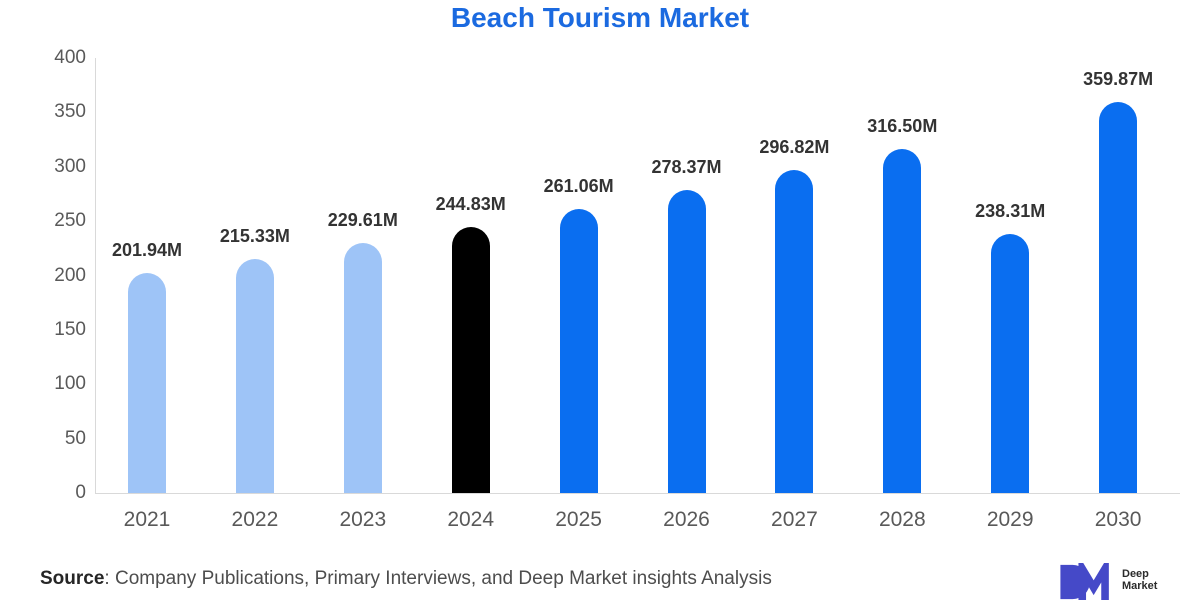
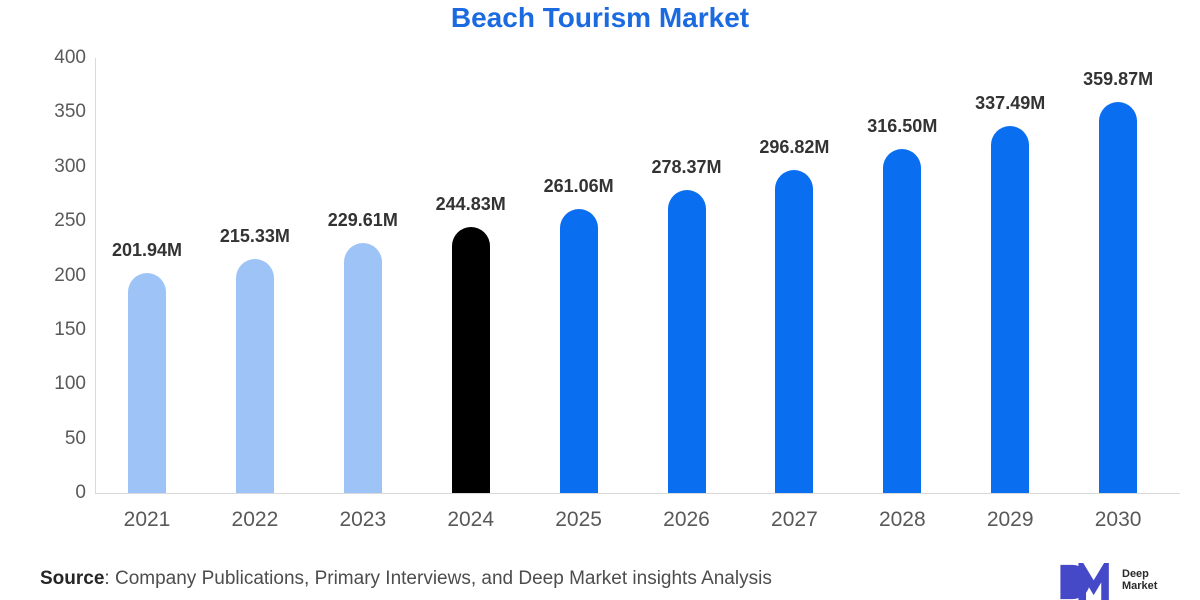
2029: 238.31M -> 337.49M
